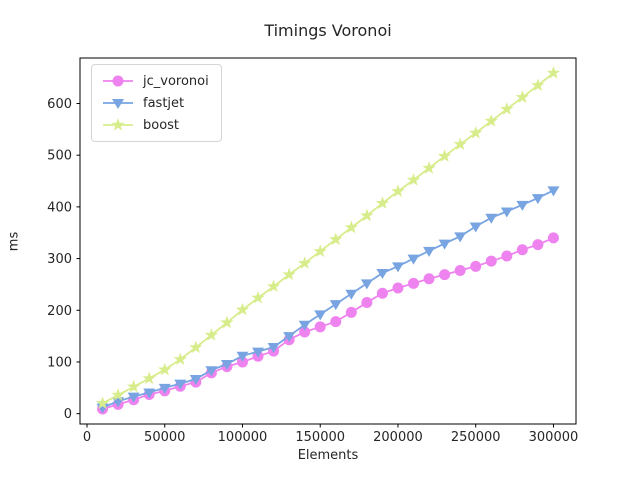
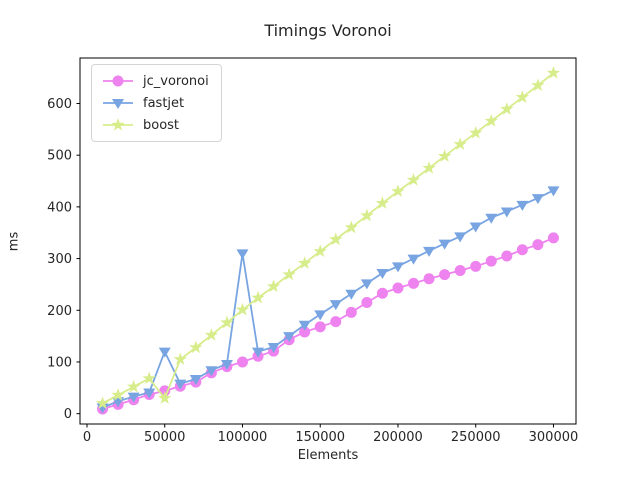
fastjet/50000: 50 -> 120
boost/50000: 80 -> 30
fastjet/100000: 110 -> 310
